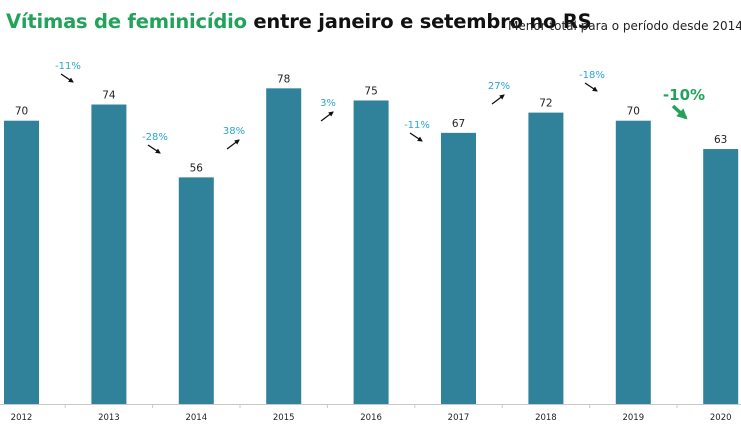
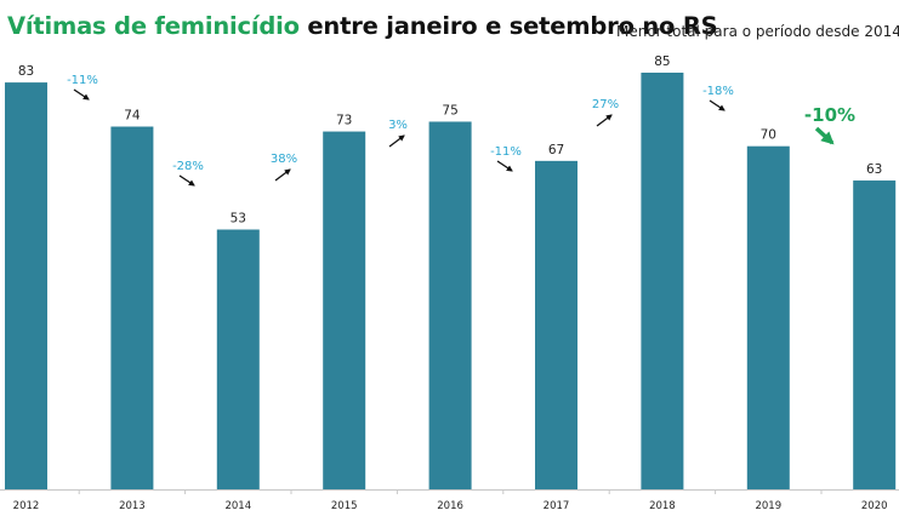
2012: 70 -> 83
2014: 56 -> 53
2015: 78 -> 73
2018: 72 -> 85
